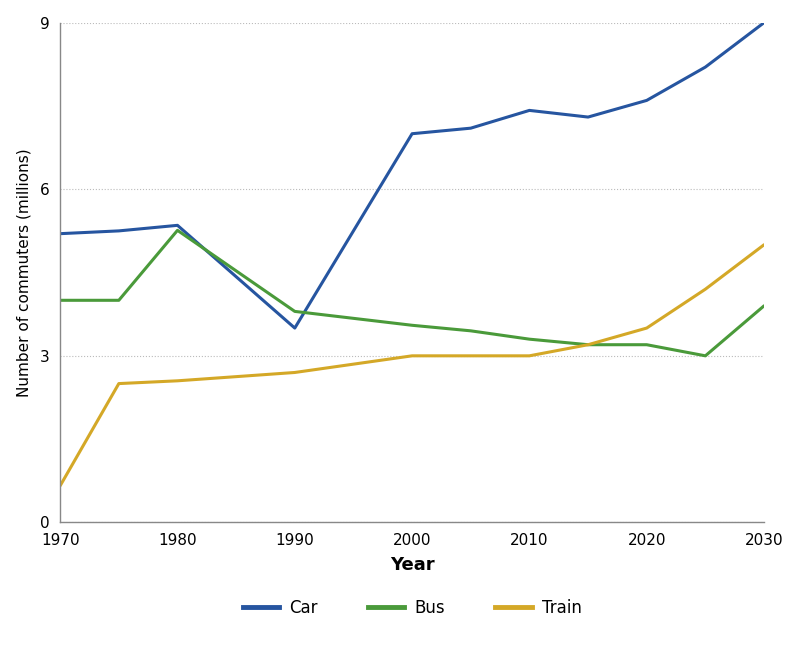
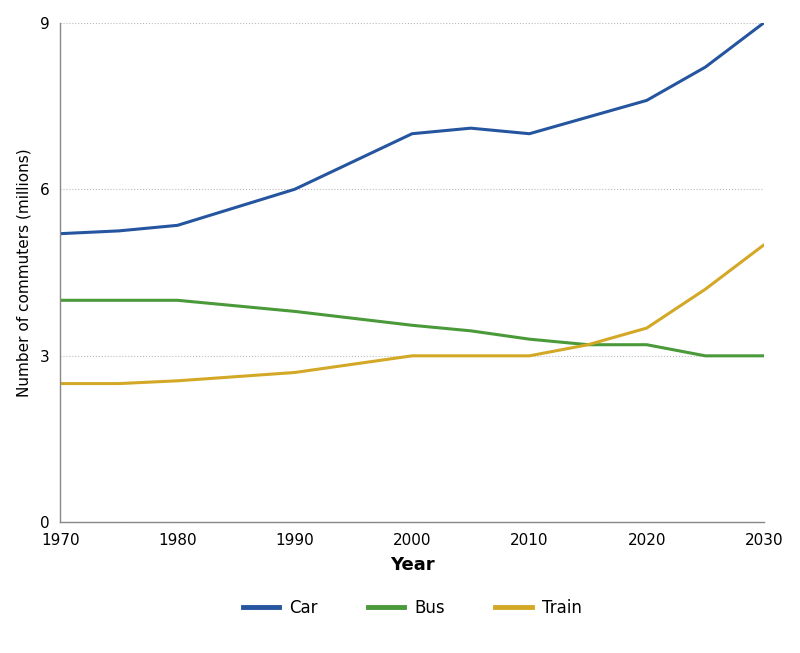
Train/1970: 0.66 -> 2.50
Bus/1980: 5.26 -> 4.00
Car/1990: 3.50 -> 6.00
Car/2010: 7.42 -> 7.00
Bus/2030: 3.90 -> 3.00
